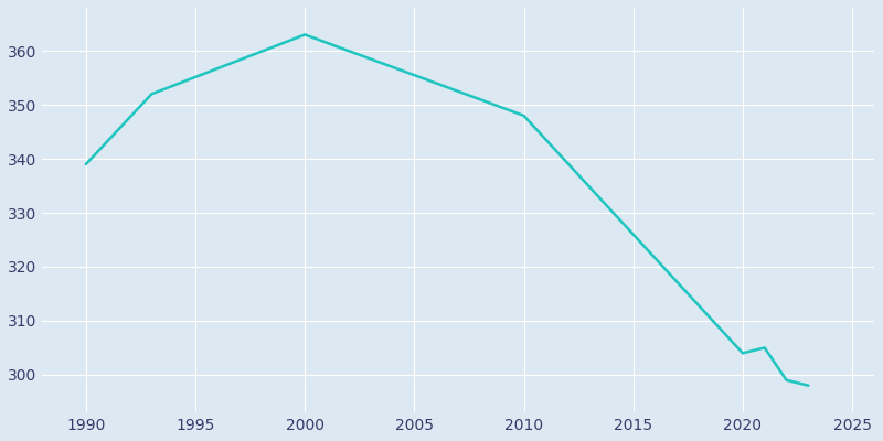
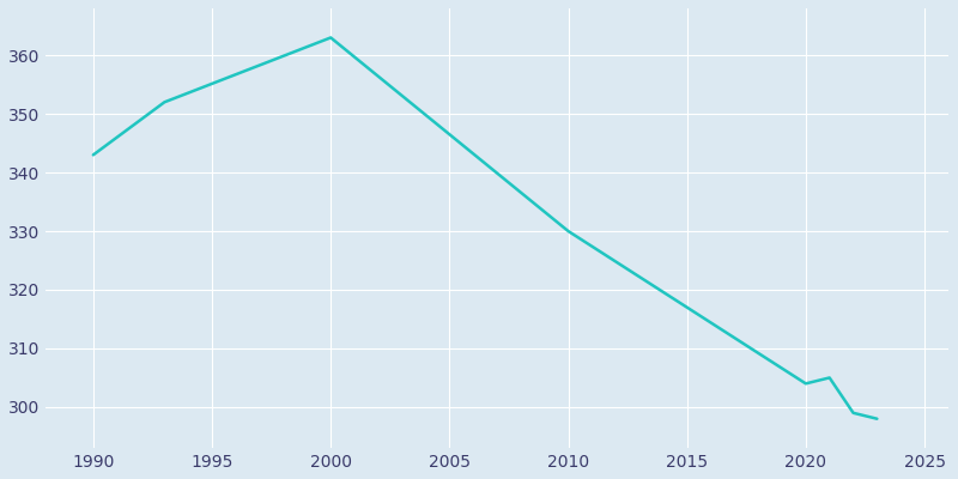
1990: 339 -> 343
2010: 348 -> 330
